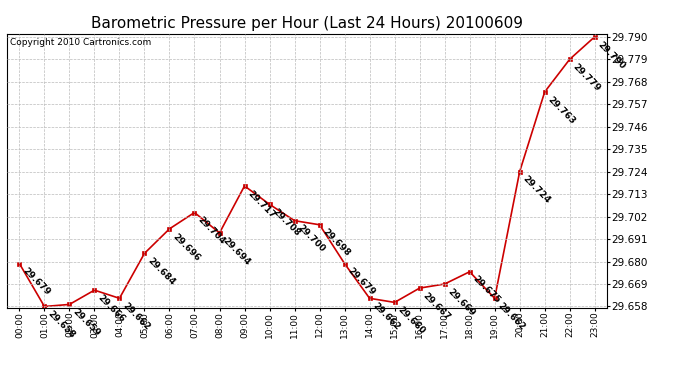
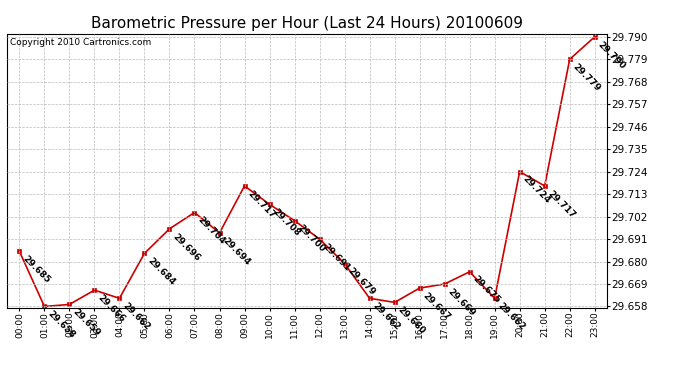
00:00: 29.679 -> 29.685
12:00: 29.698 -> 29.691
21:00: 29.763 -> 29.717
